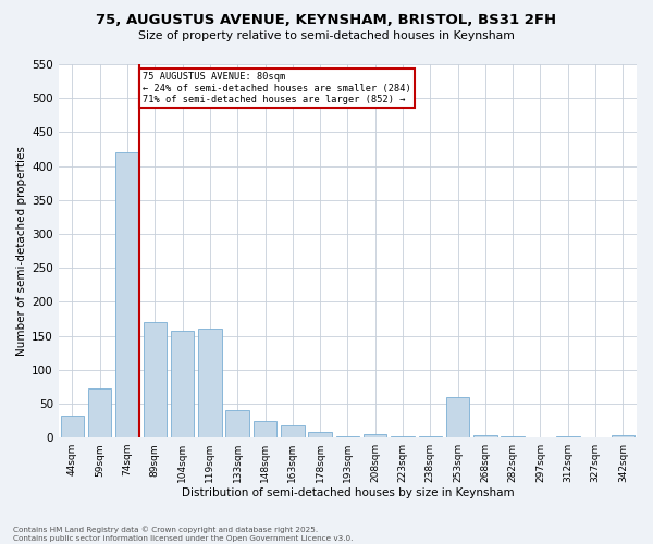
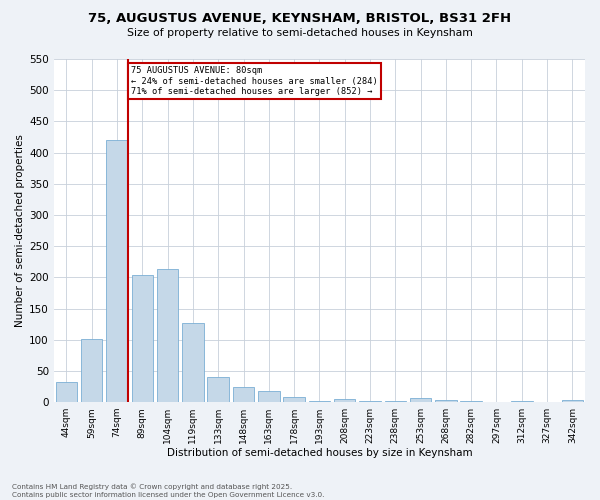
59sqm: 72 -> 101
89sqm: 170 -> 204
104sqm: 158 -> 213
119sqm: 160 -> 126
253sqm: 60 -> 6
